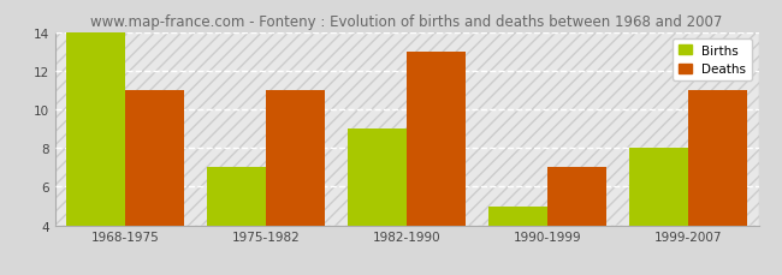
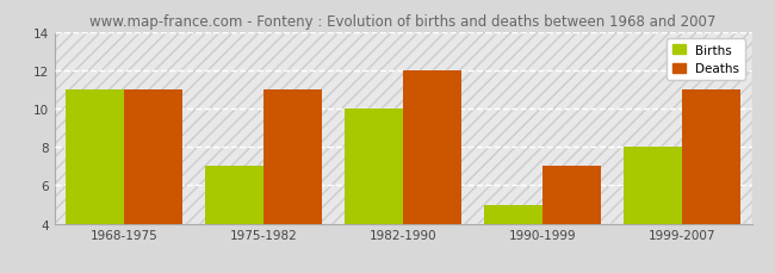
Births/1968-1975: 14 -> 11
Births/1982-1990: 9 -> 10
Deaths/1982-1990: 13 -> 12
